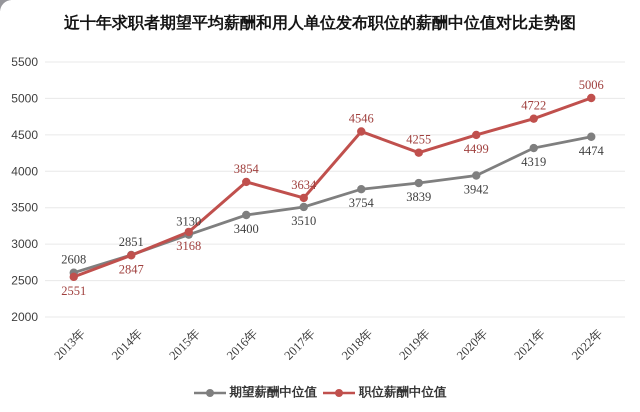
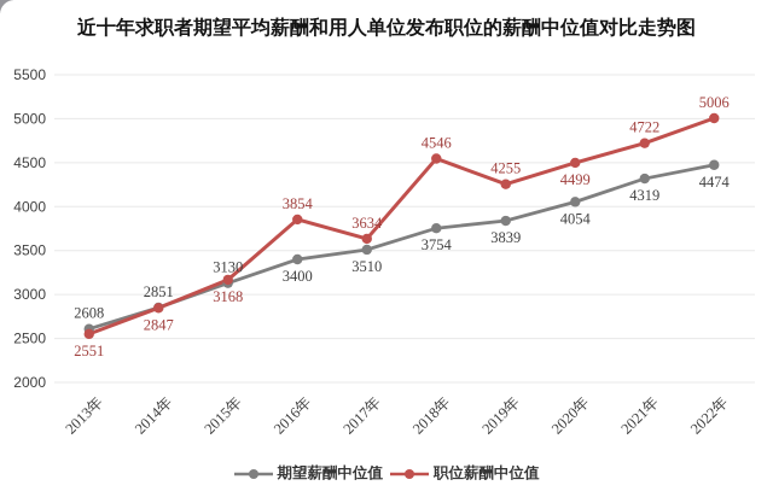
期望薪酬中位值/2020年: 3942 -> 4054
